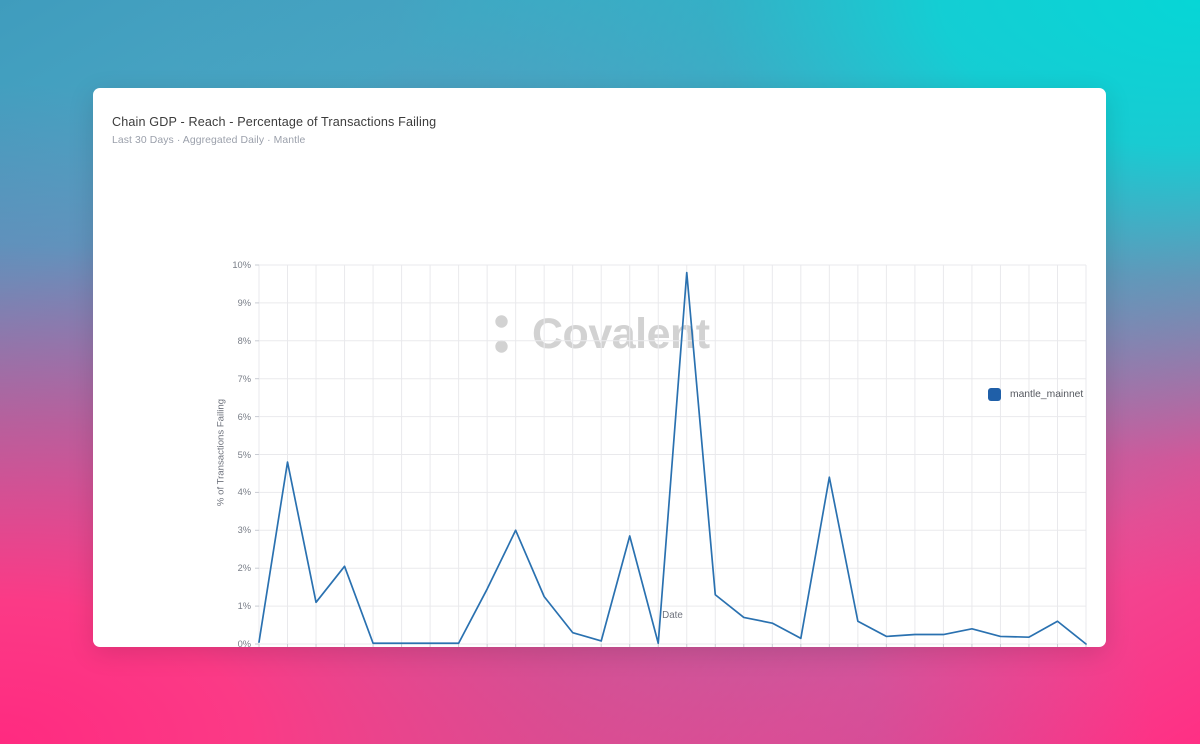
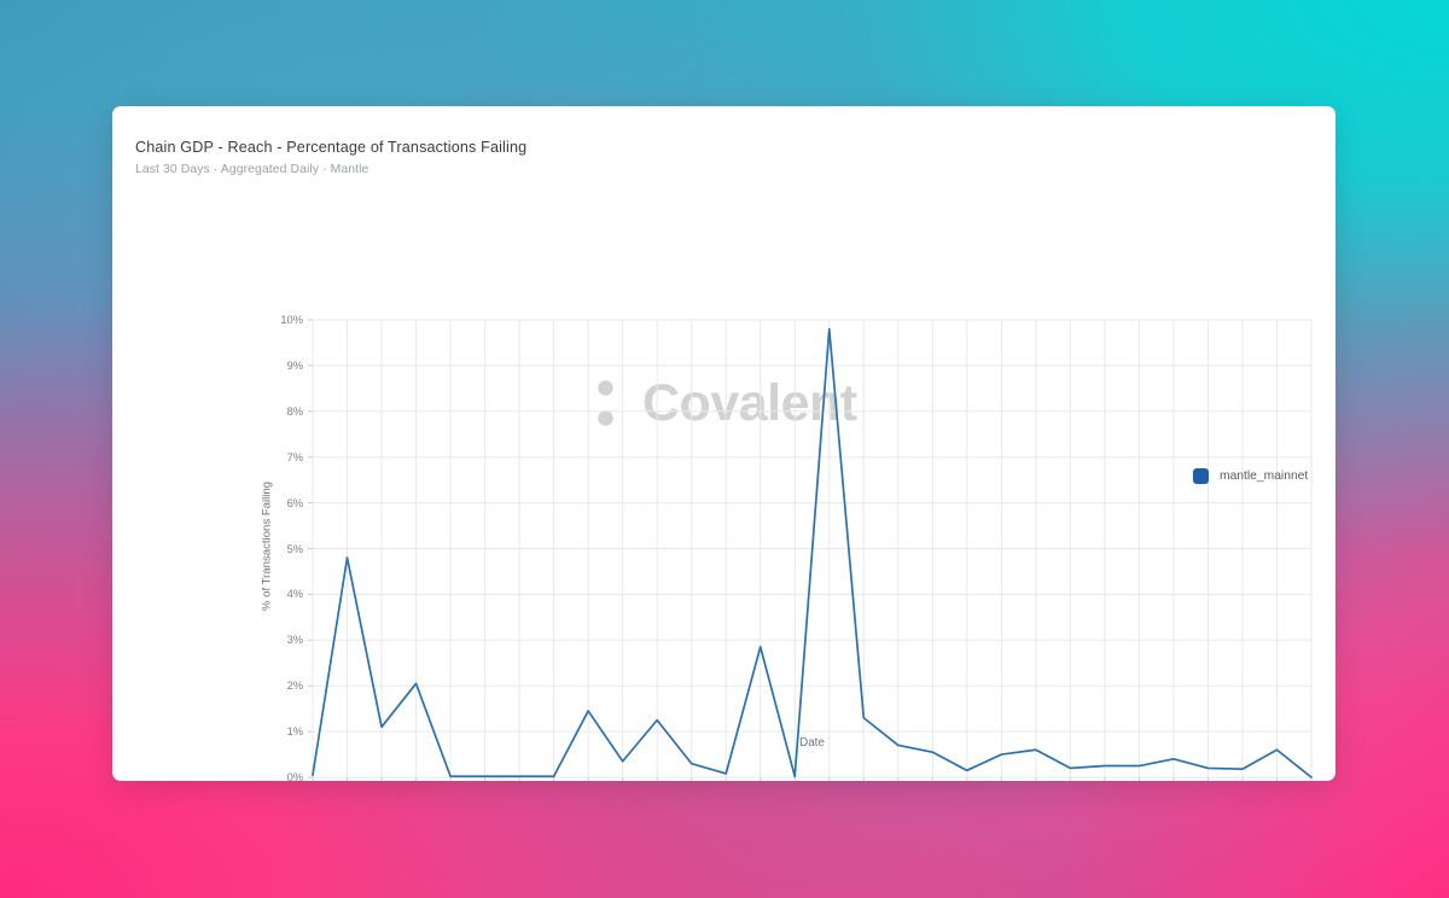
Jul 11, 2023: 3.0% -> 0.3%
Jul 22, 2023: 4.4% -> 0.5%
